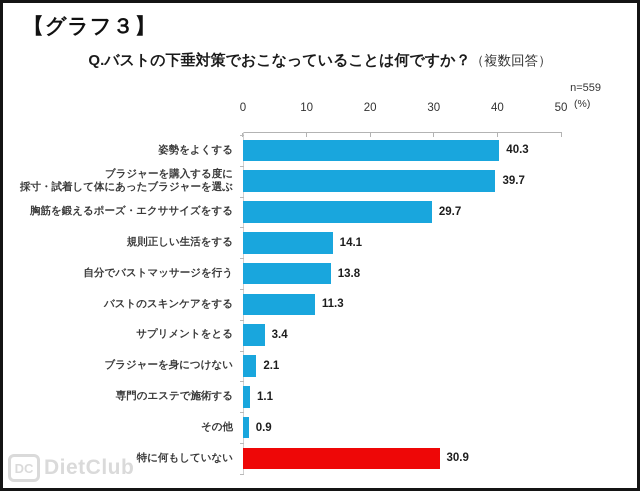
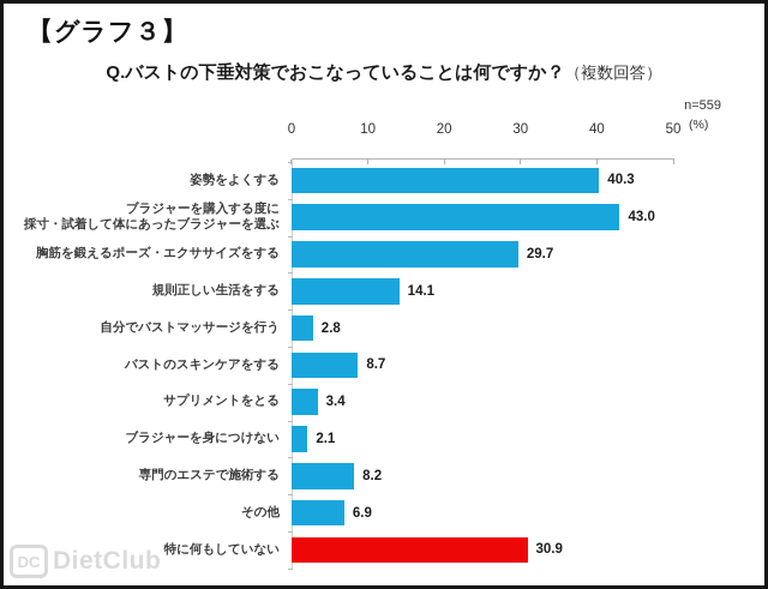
ブラジャーを購入する度に 採寸・試着して体にあったブラジャーを選ぶ: 39.7 -> 43.0
自分でバストマッサージを行う: 13.8 -> 2.8
バストのスキンケアをする: 11.3 -> 8.7
専門のエステで施術する: 1.1 -> 8.2
その他: 0.9 -> 6.9
